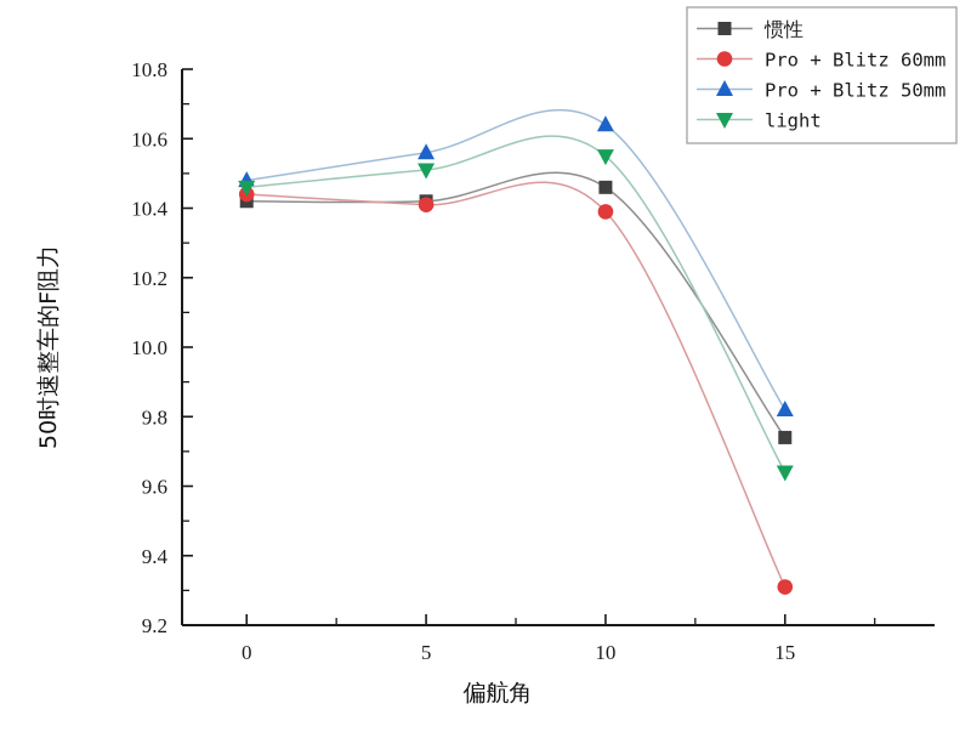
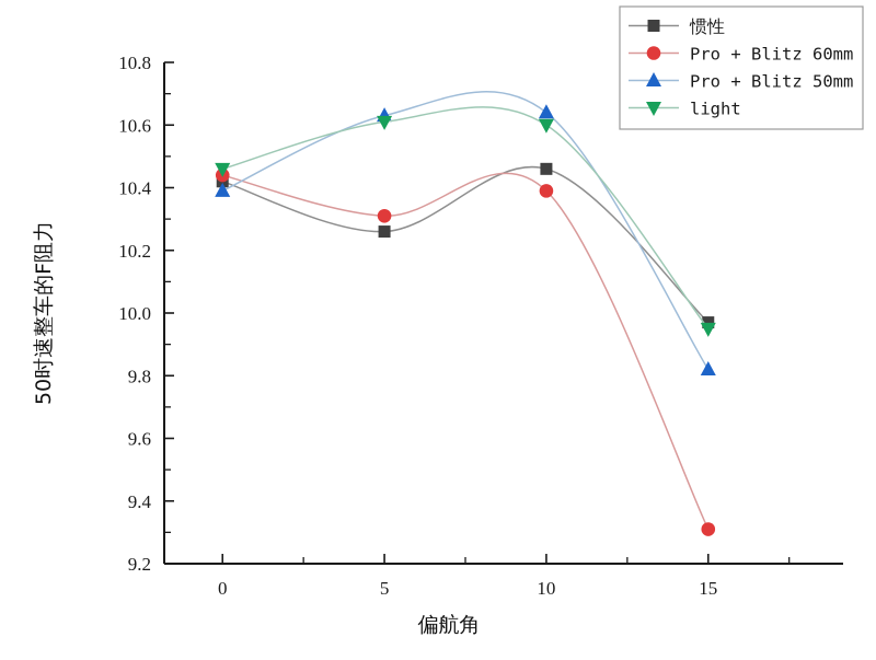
Pro + Blitz 50mm/0: 10.48 -> 10.39
惯性/5: 10.42 -> 10.26
Pro + Blitz 60mm/5: 10.41 -> 10.31
Pro + Blitz 50mm/5: 10.56 -> 10.63
light/5: 10.51 -> 10.61
light/10: 10.55 -> 10.60
惯性/15: 9.74 -> 9.97
light/15: 9.64 -> 9.95
